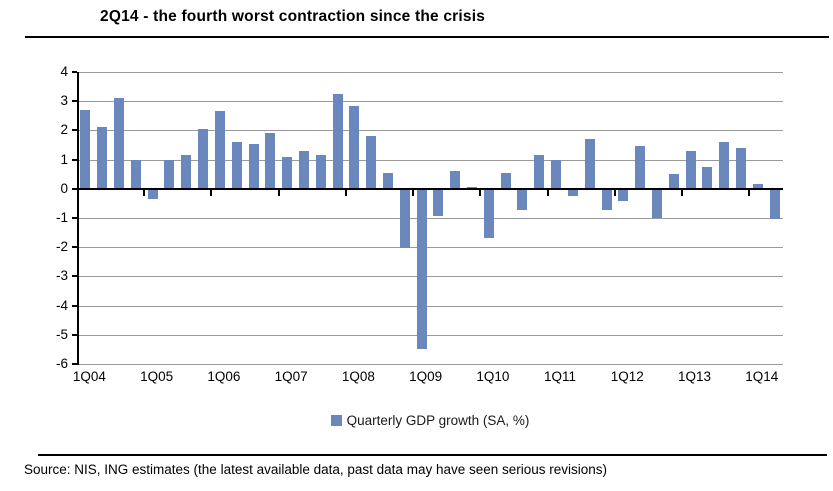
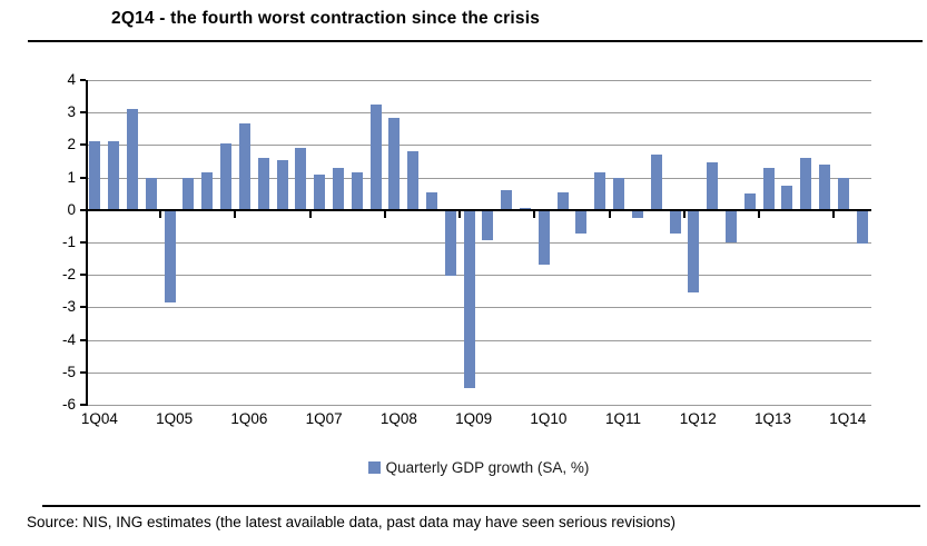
1Q04: 2.7 -> 2.1
1Q05: -0.3 -> -2.8
1Q12: -0.4 -> -2.5
1Q14: 0.1 -> 1.0
